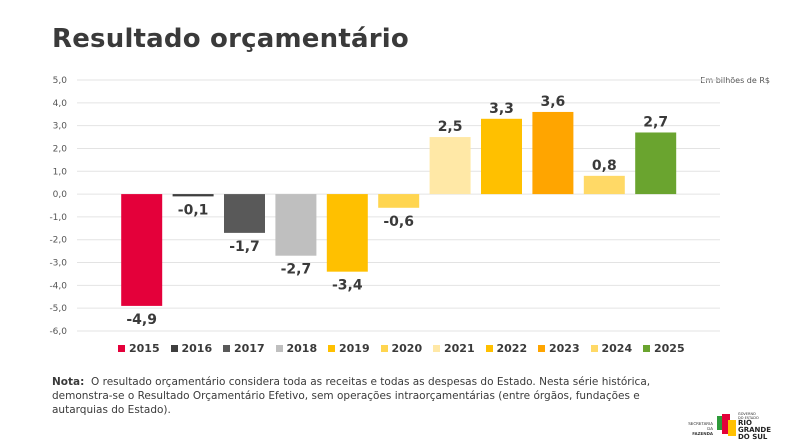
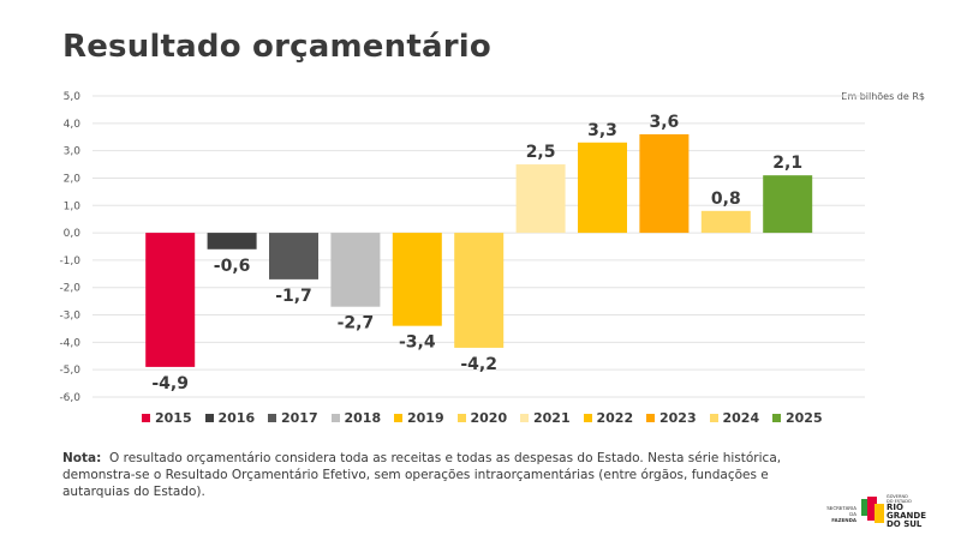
2016: -0,1 -> -0,6
2020: -0,6 -> -4,2
2025: 2,7 -> 2,1
